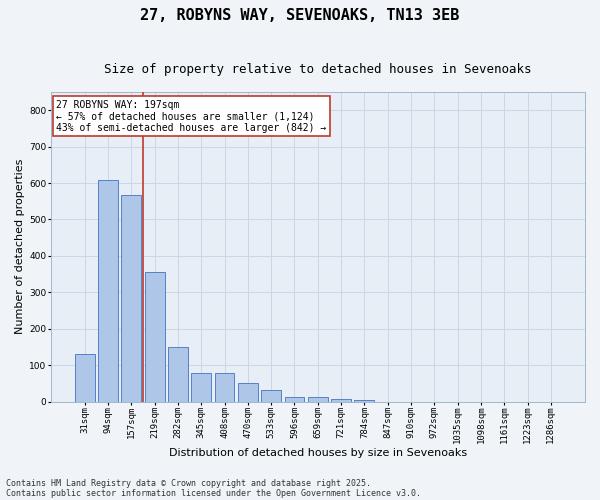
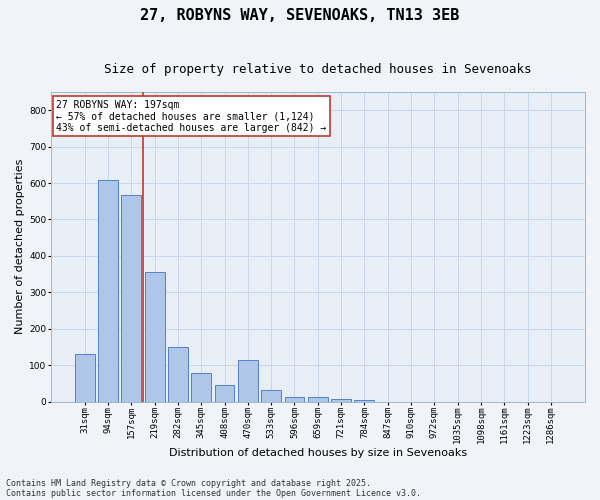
408sqm: 78 -> 45
470sqm: 52 -> 115
